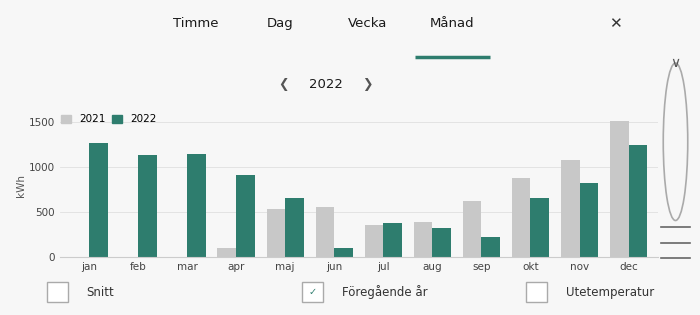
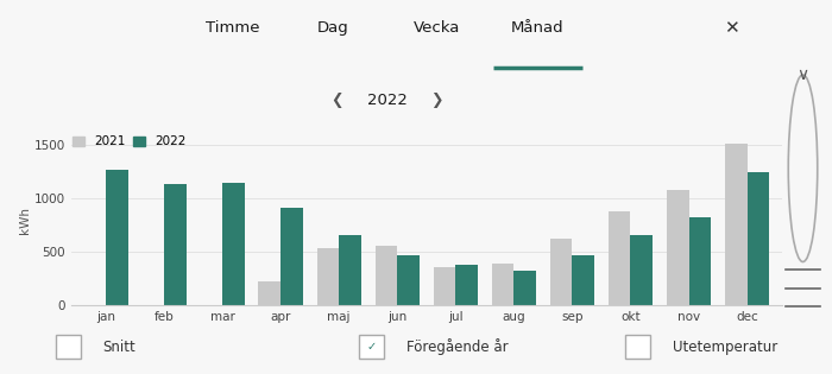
2021/apr: 100 -> 220
2022/jun: 100 -> 470
2022/sep: 220 -> 460
